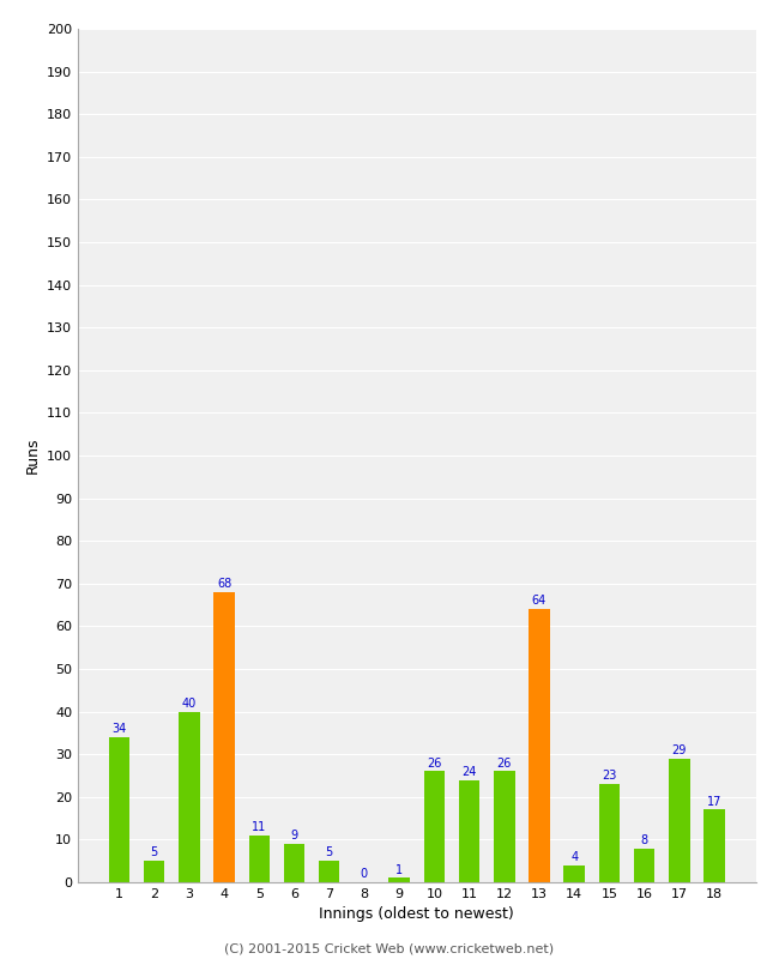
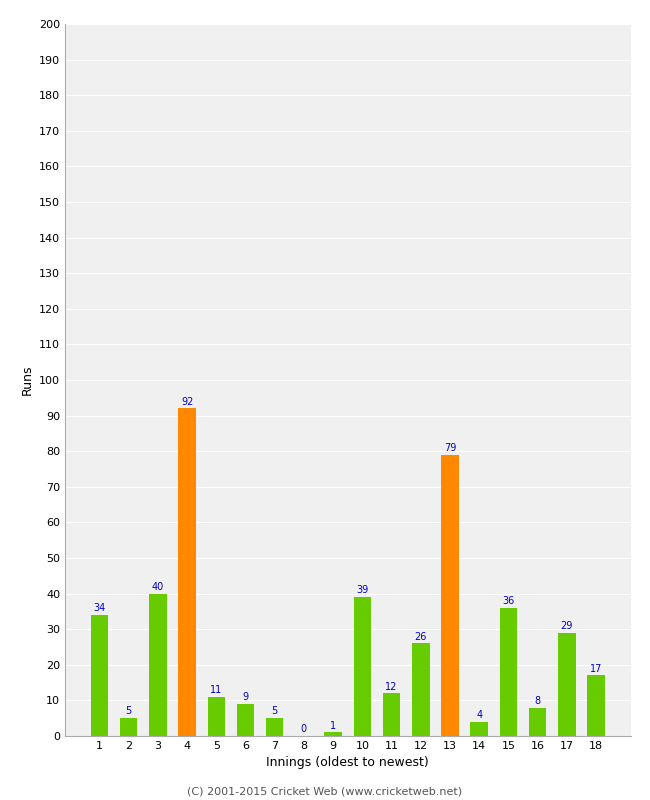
4: 68 -> 92
10: 26 -> 39
11: 24 -> 12
13: 64 -> 79
15: 23 -> 36
